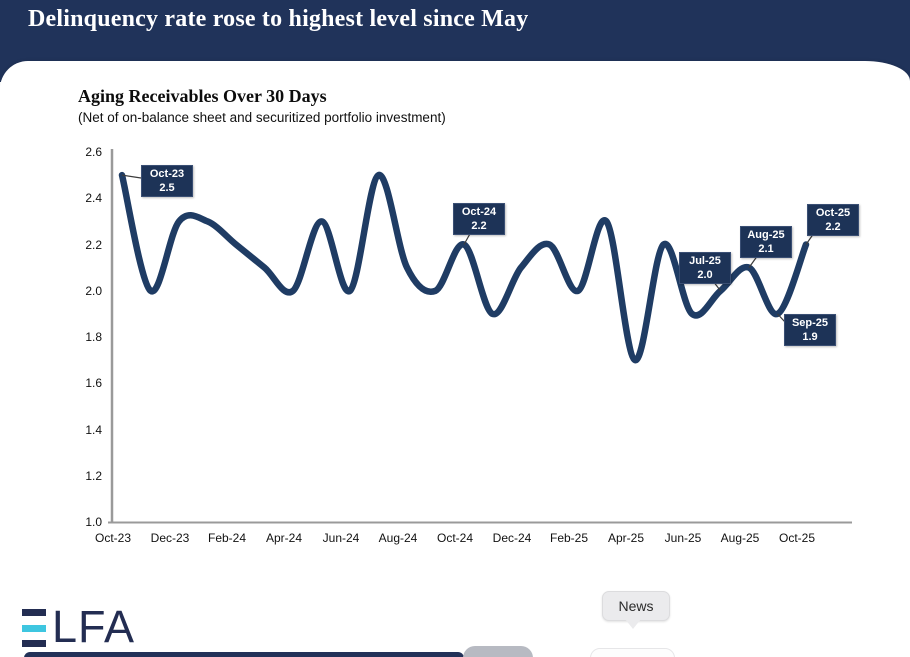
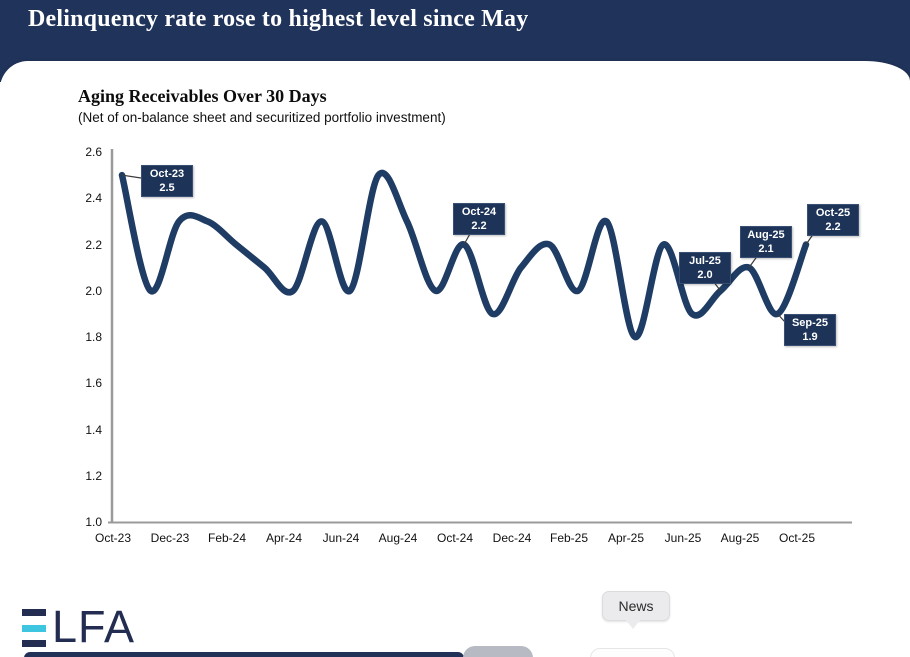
Aug-24: 2.1 -> 2.3
Apr-25: 1.7 -> 1.8
